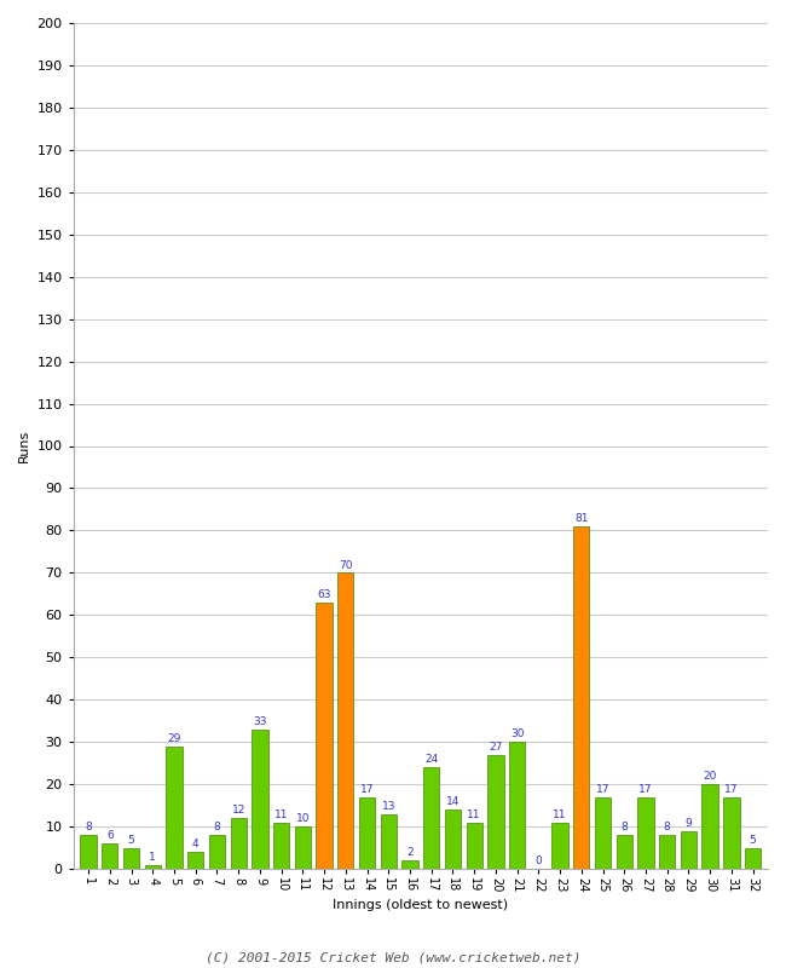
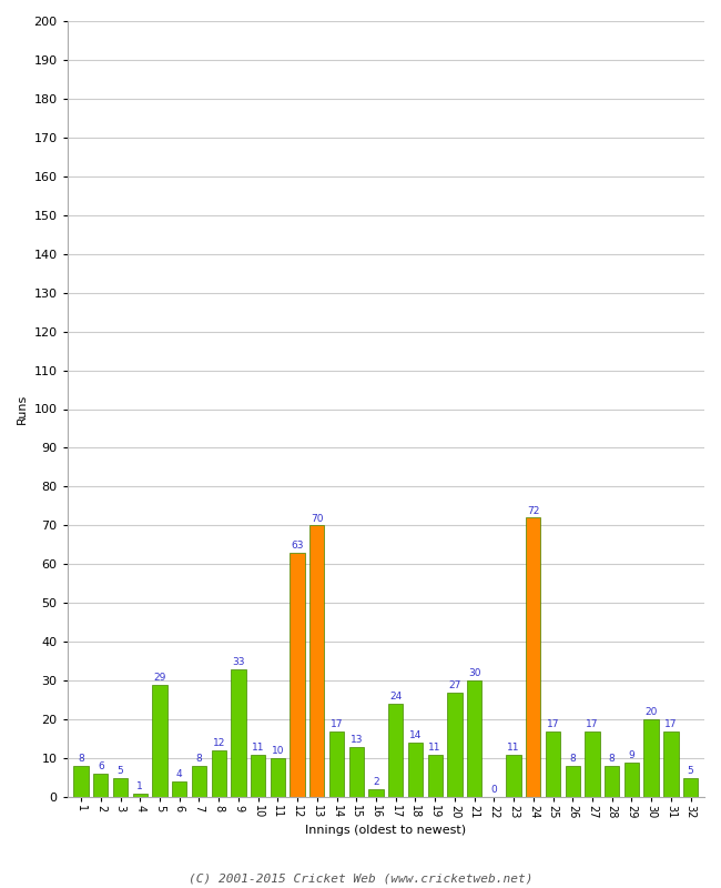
24: 81 -> 72
